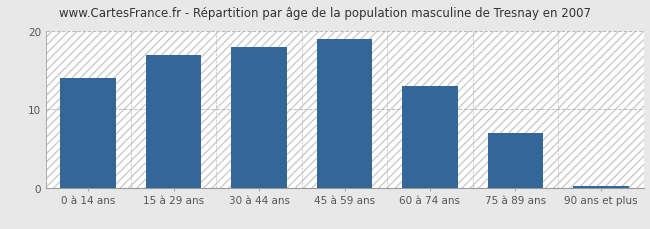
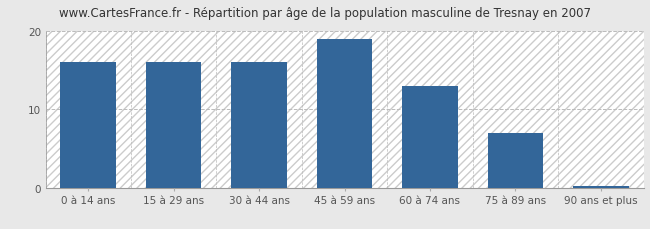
0 à 14 ans: 14.0 -> 16.0
15 à 29 ans: 17.0 -> 16.0
30 à 44 ans: 18.0 -> 16.0
